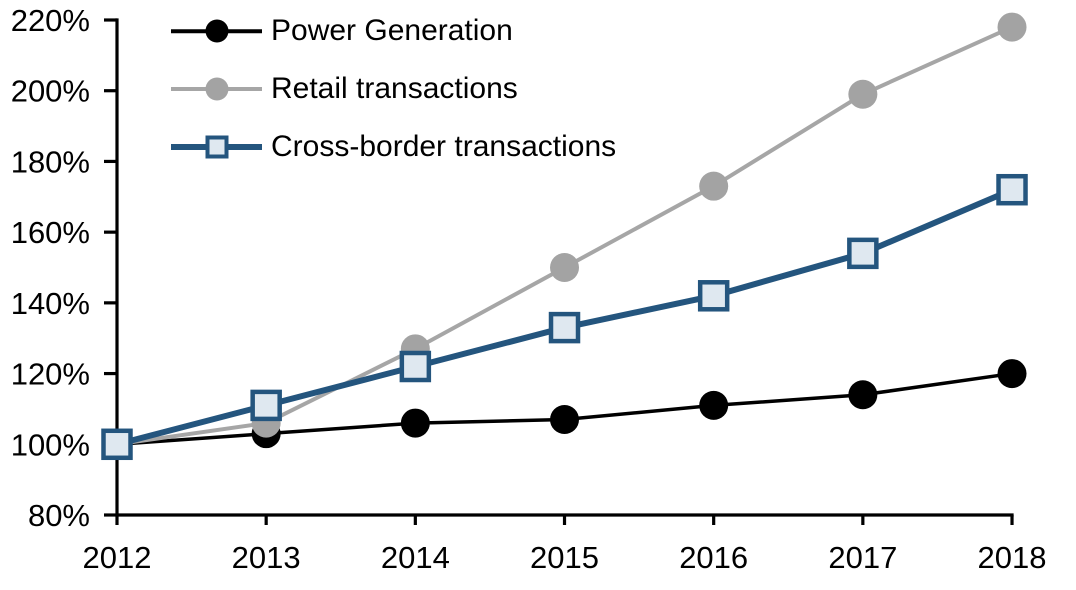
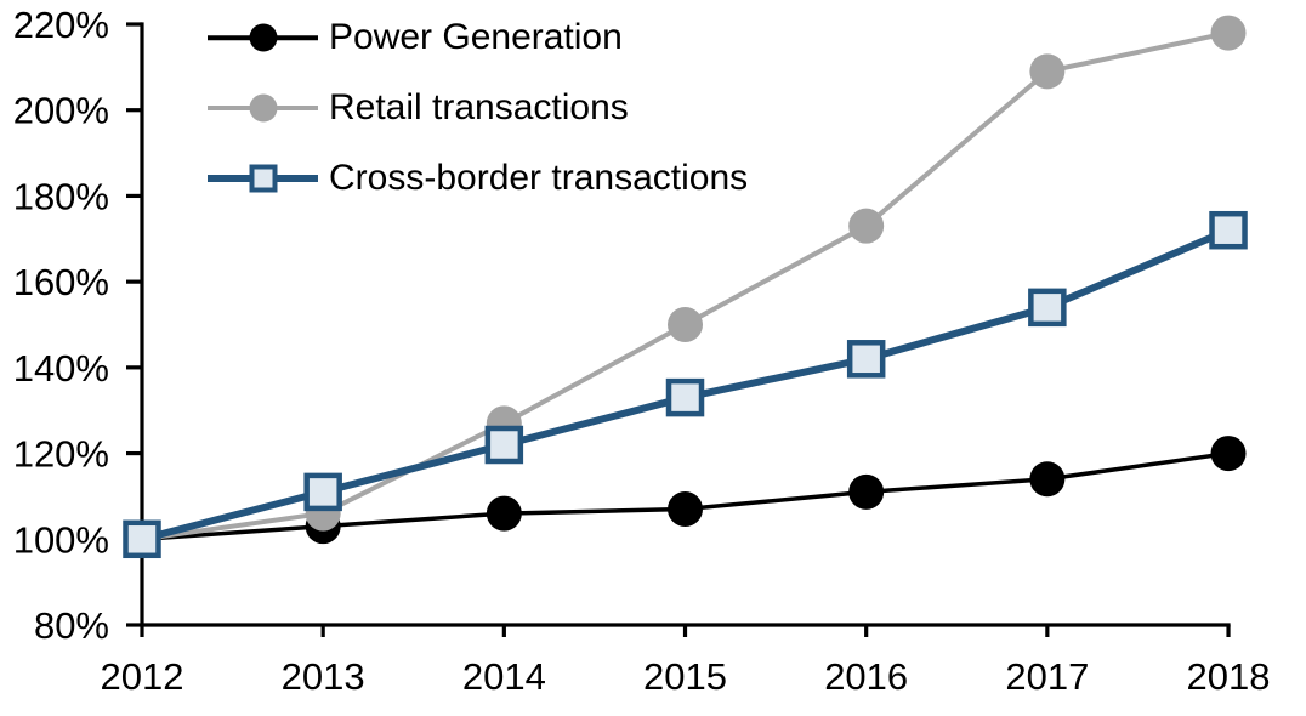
Retail transactions/2017: 199% -> 209%
